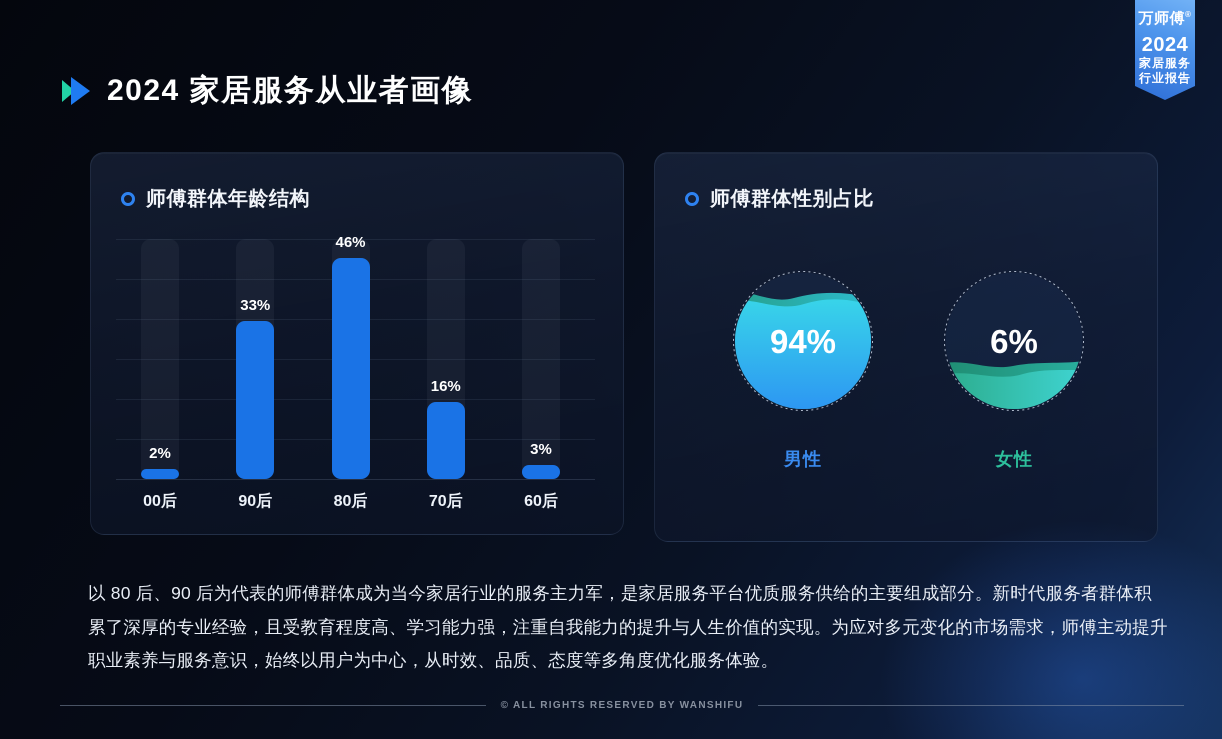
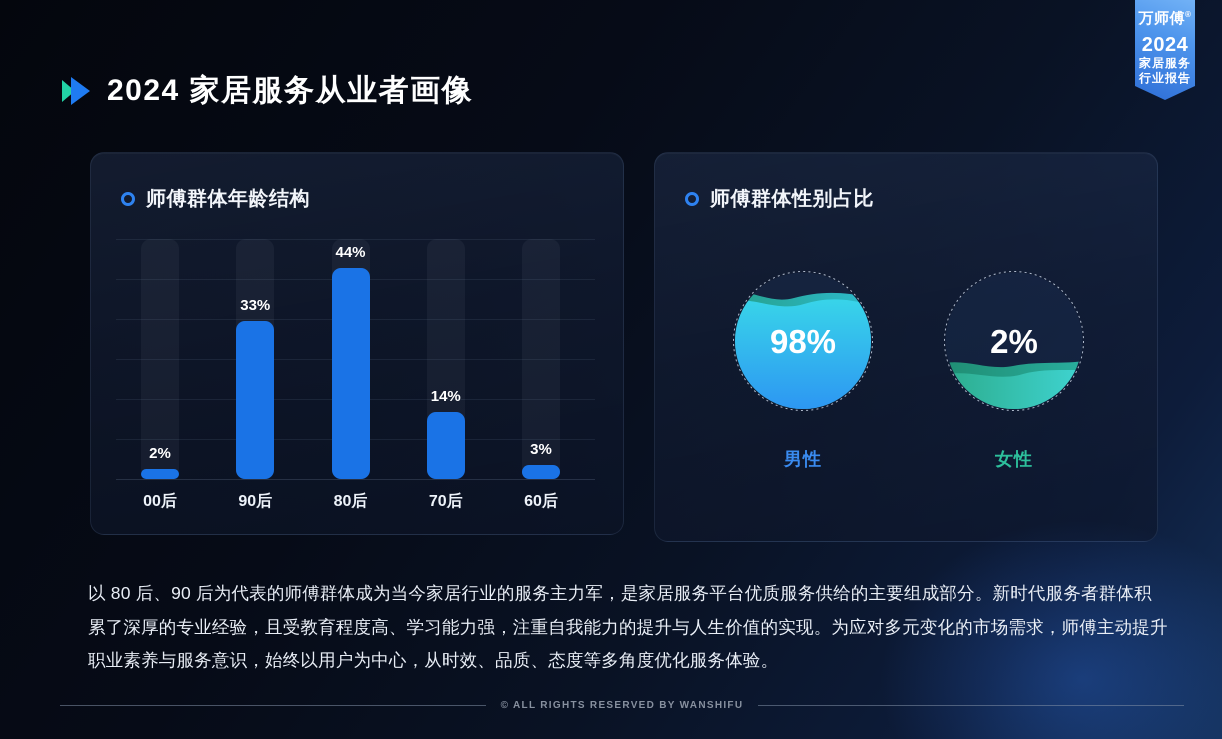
师傅群体年龄结构/80后: 46% -> 44%
师傅群体年龄结构/70后: 16% -> 14%
师傅群体性别占比/男性: 94% -> 98%
师傅群体性别占比/女性: 6% -> 2%
